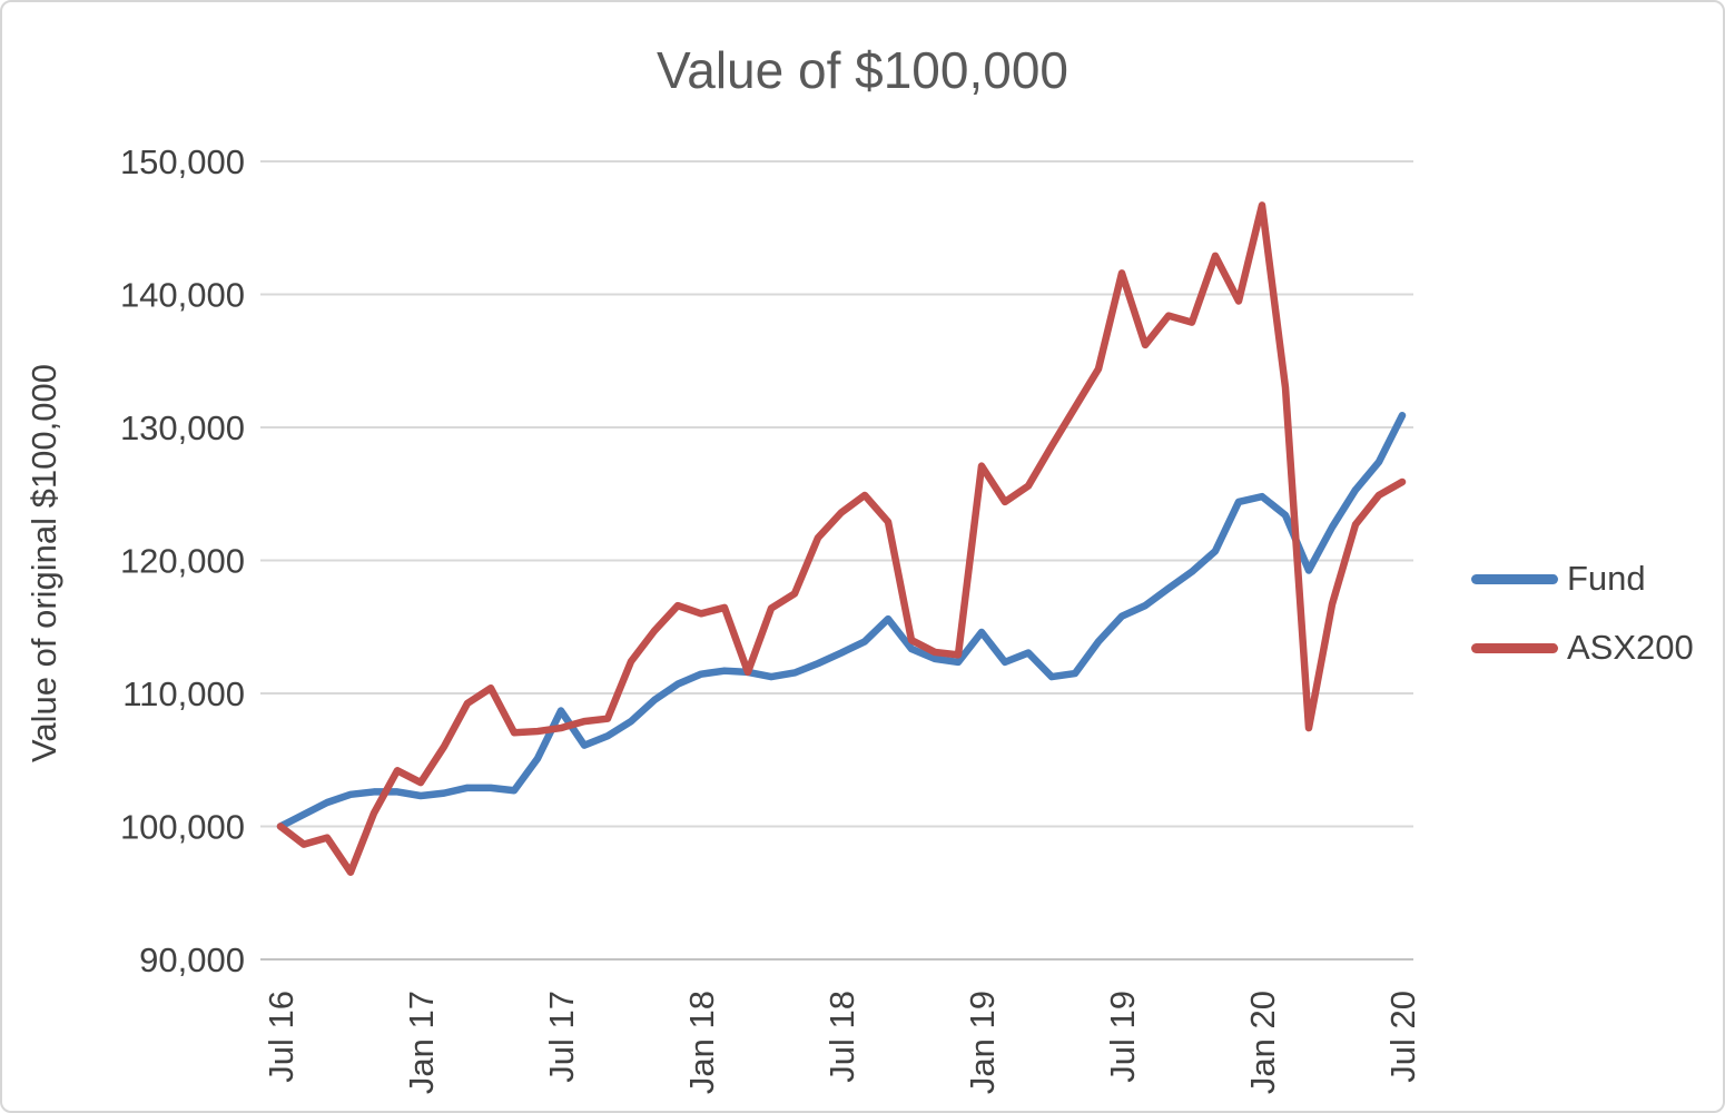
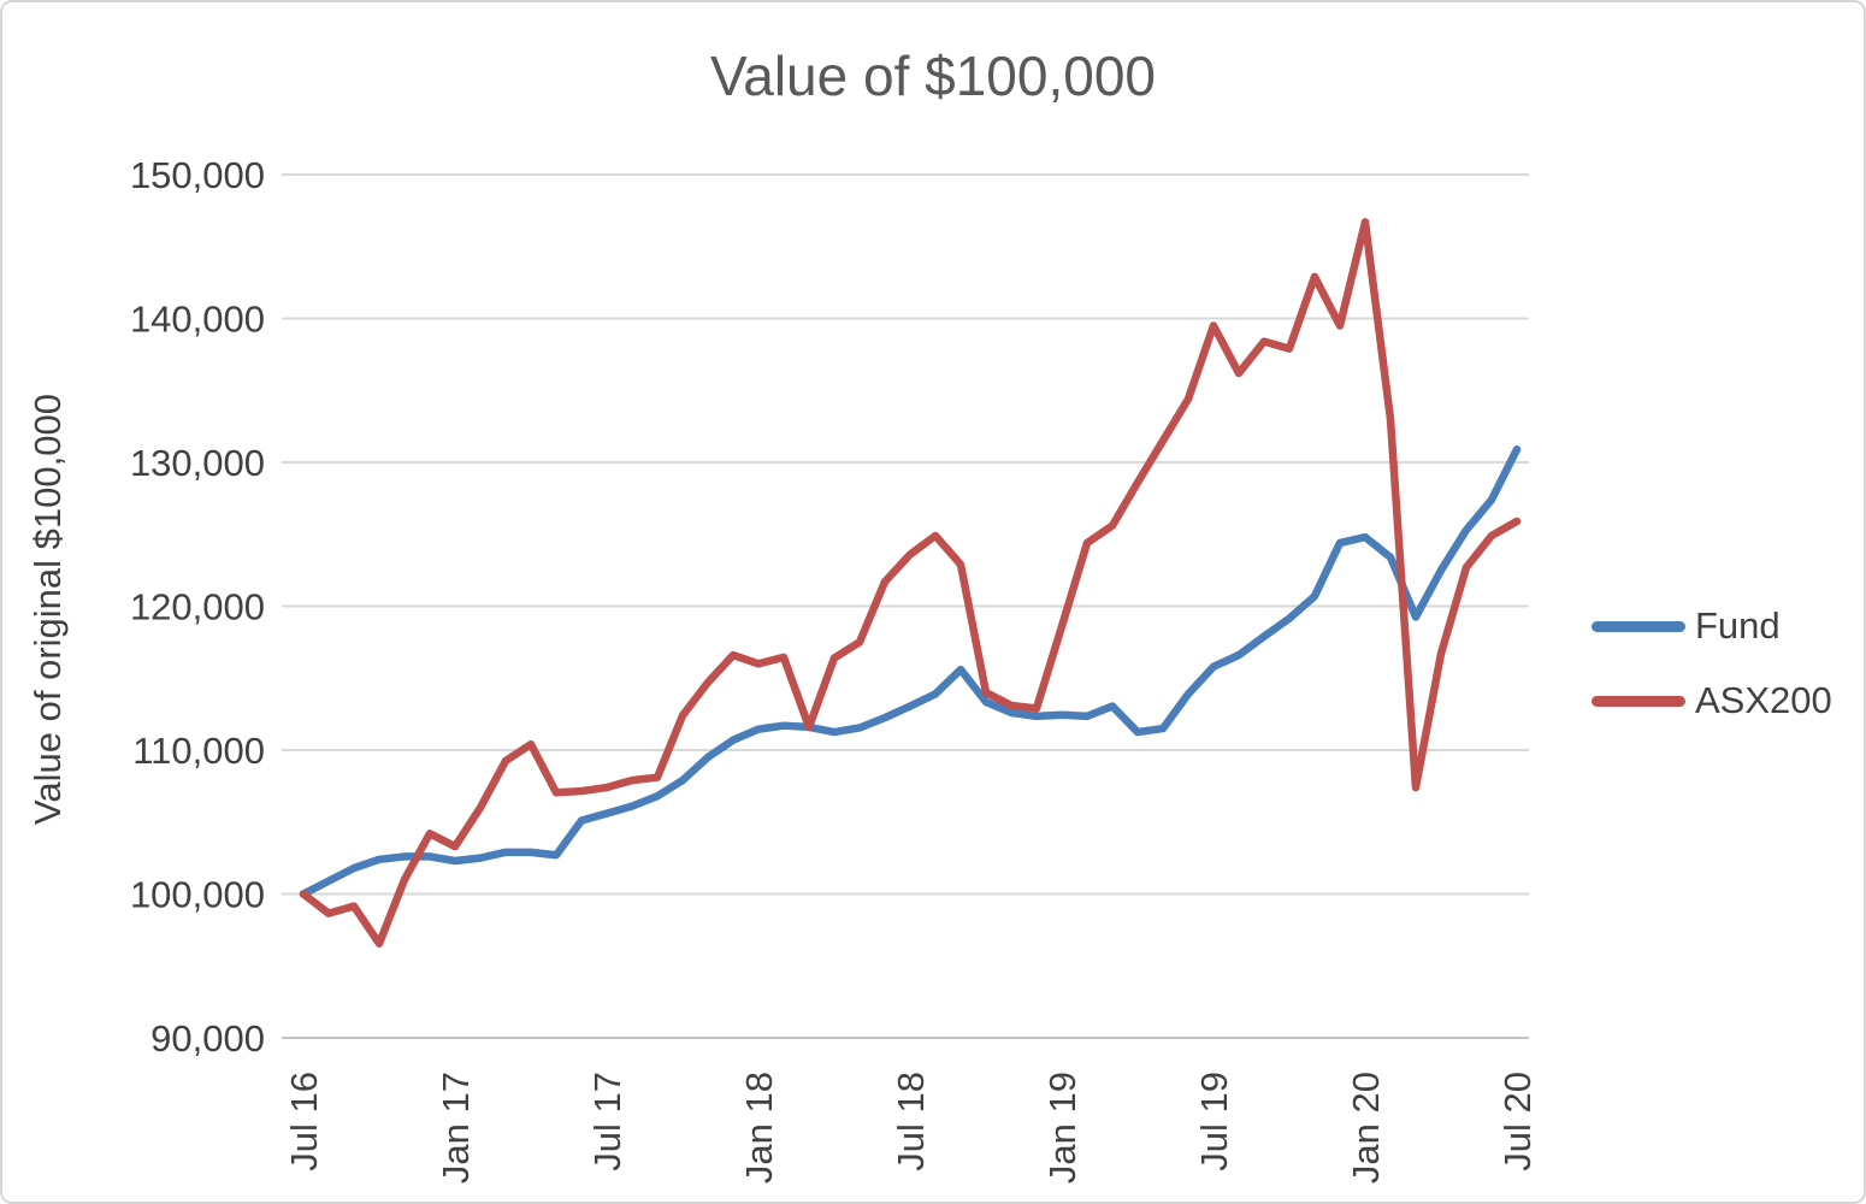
Fund/Jul 17: 108700 -> 105600
Fund/Jan 19: 114600 -> 112400
ASX200/Jan 19: 127100 -> 118600
ASX200/Jul 19: 141600 -> 139500
